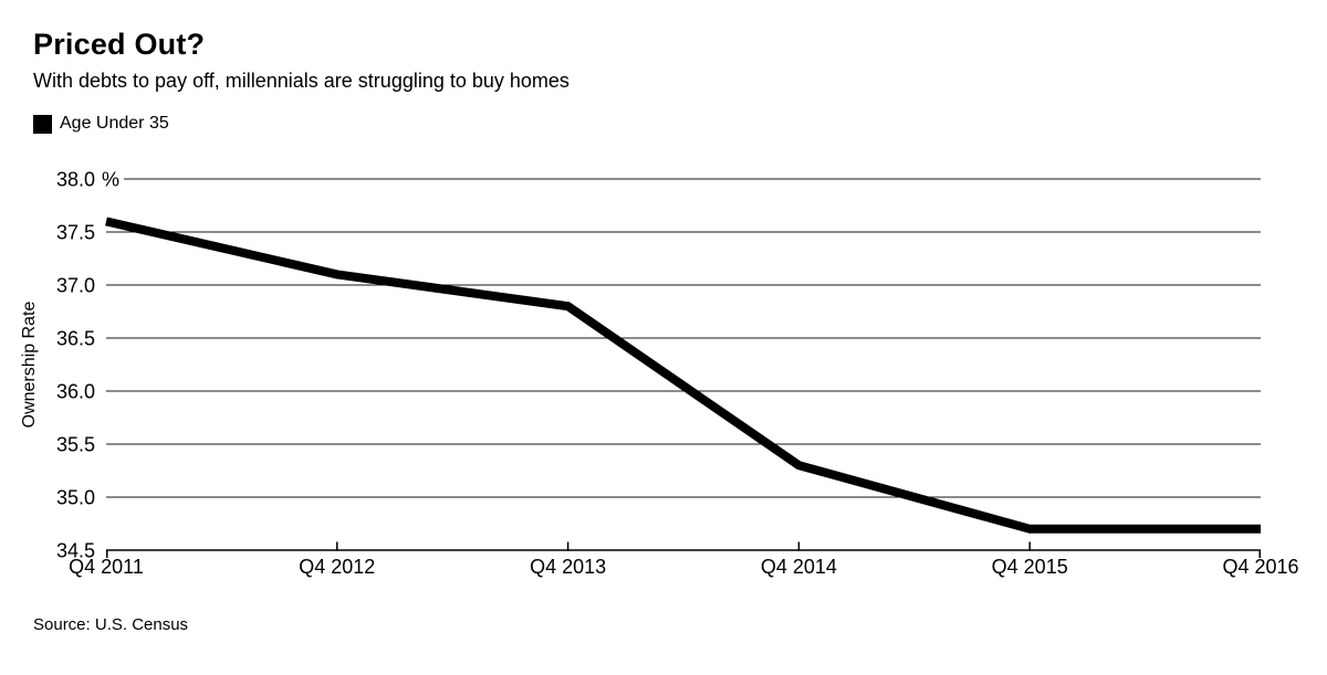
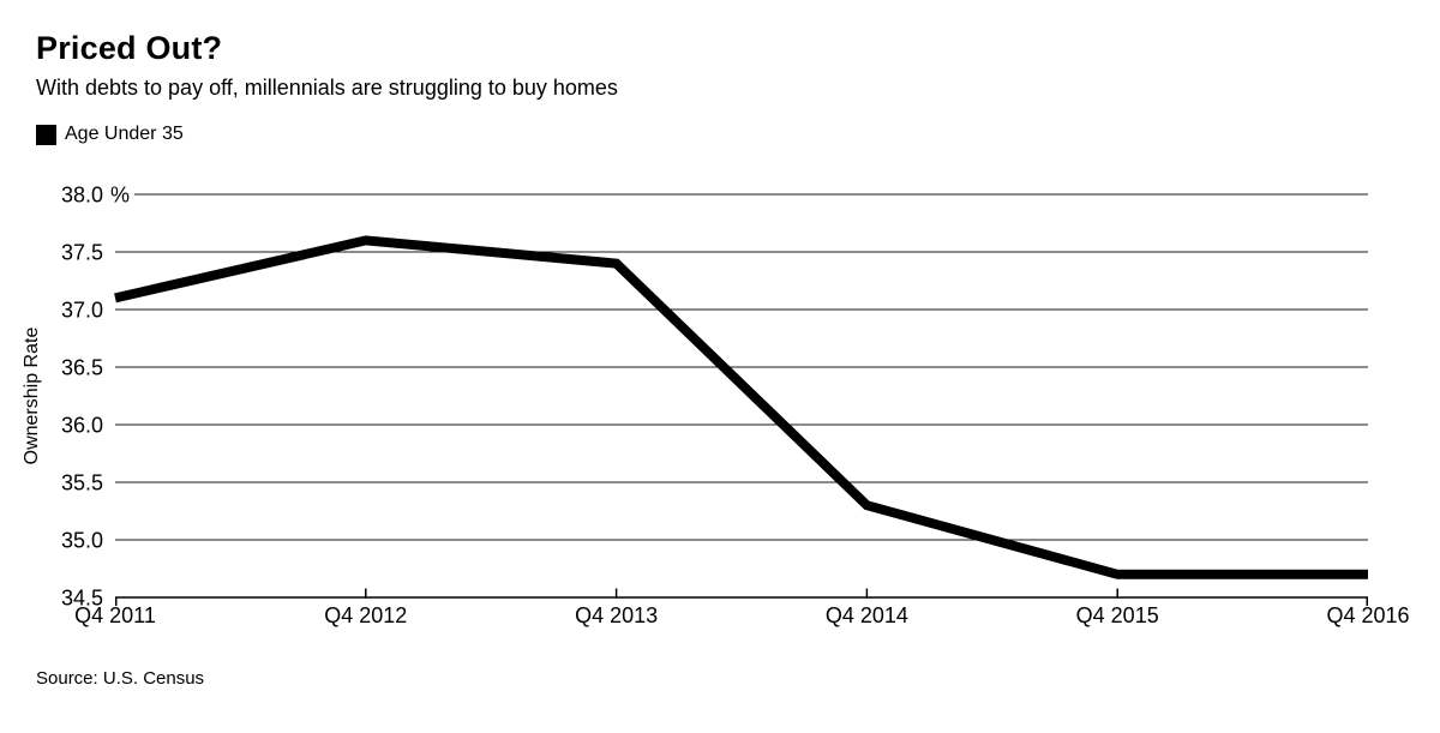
Q4 2011: 37.6 -> 37.1
Q4 2012: 37.1 -> 37.6
Q4 2013: 36.8 -> 37.4
